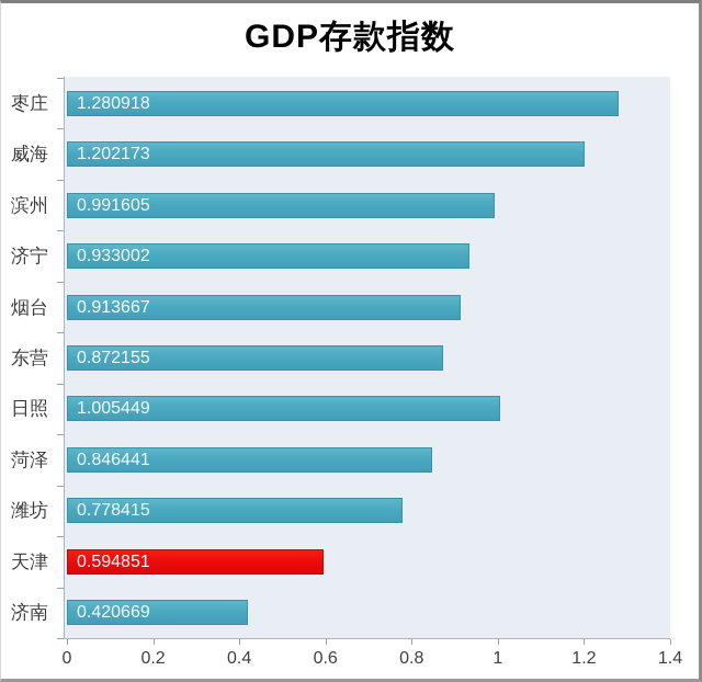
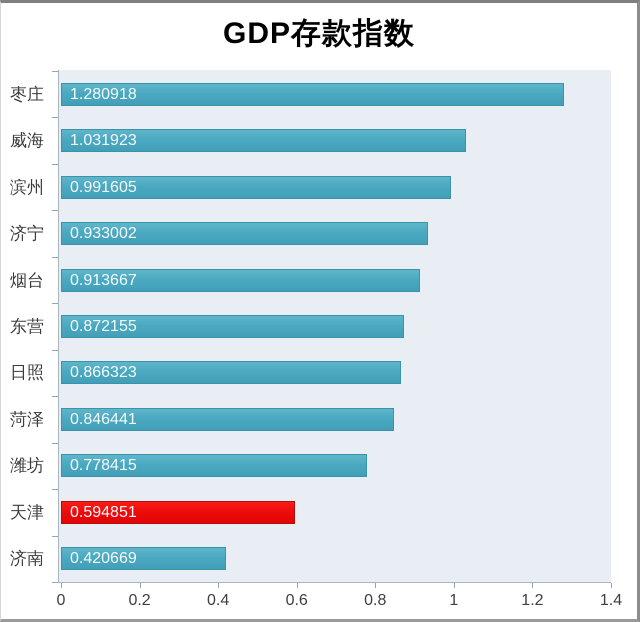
威海: 1.202173 -> 1.031923
日照: 1.005449 -> 0.866323
